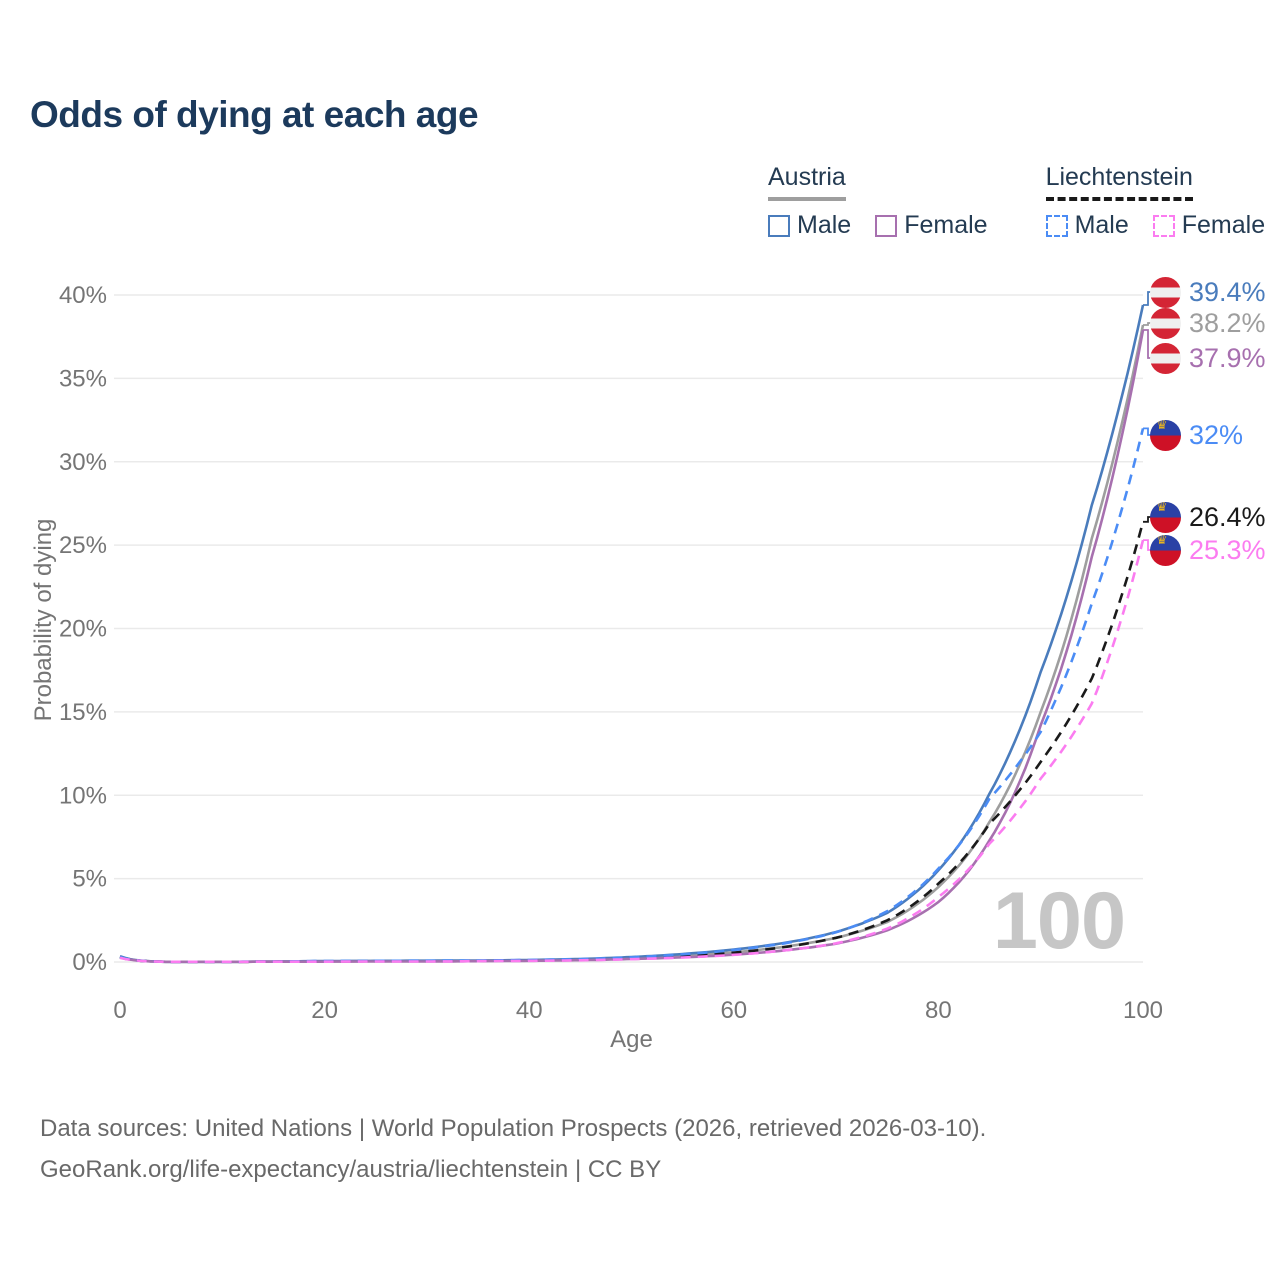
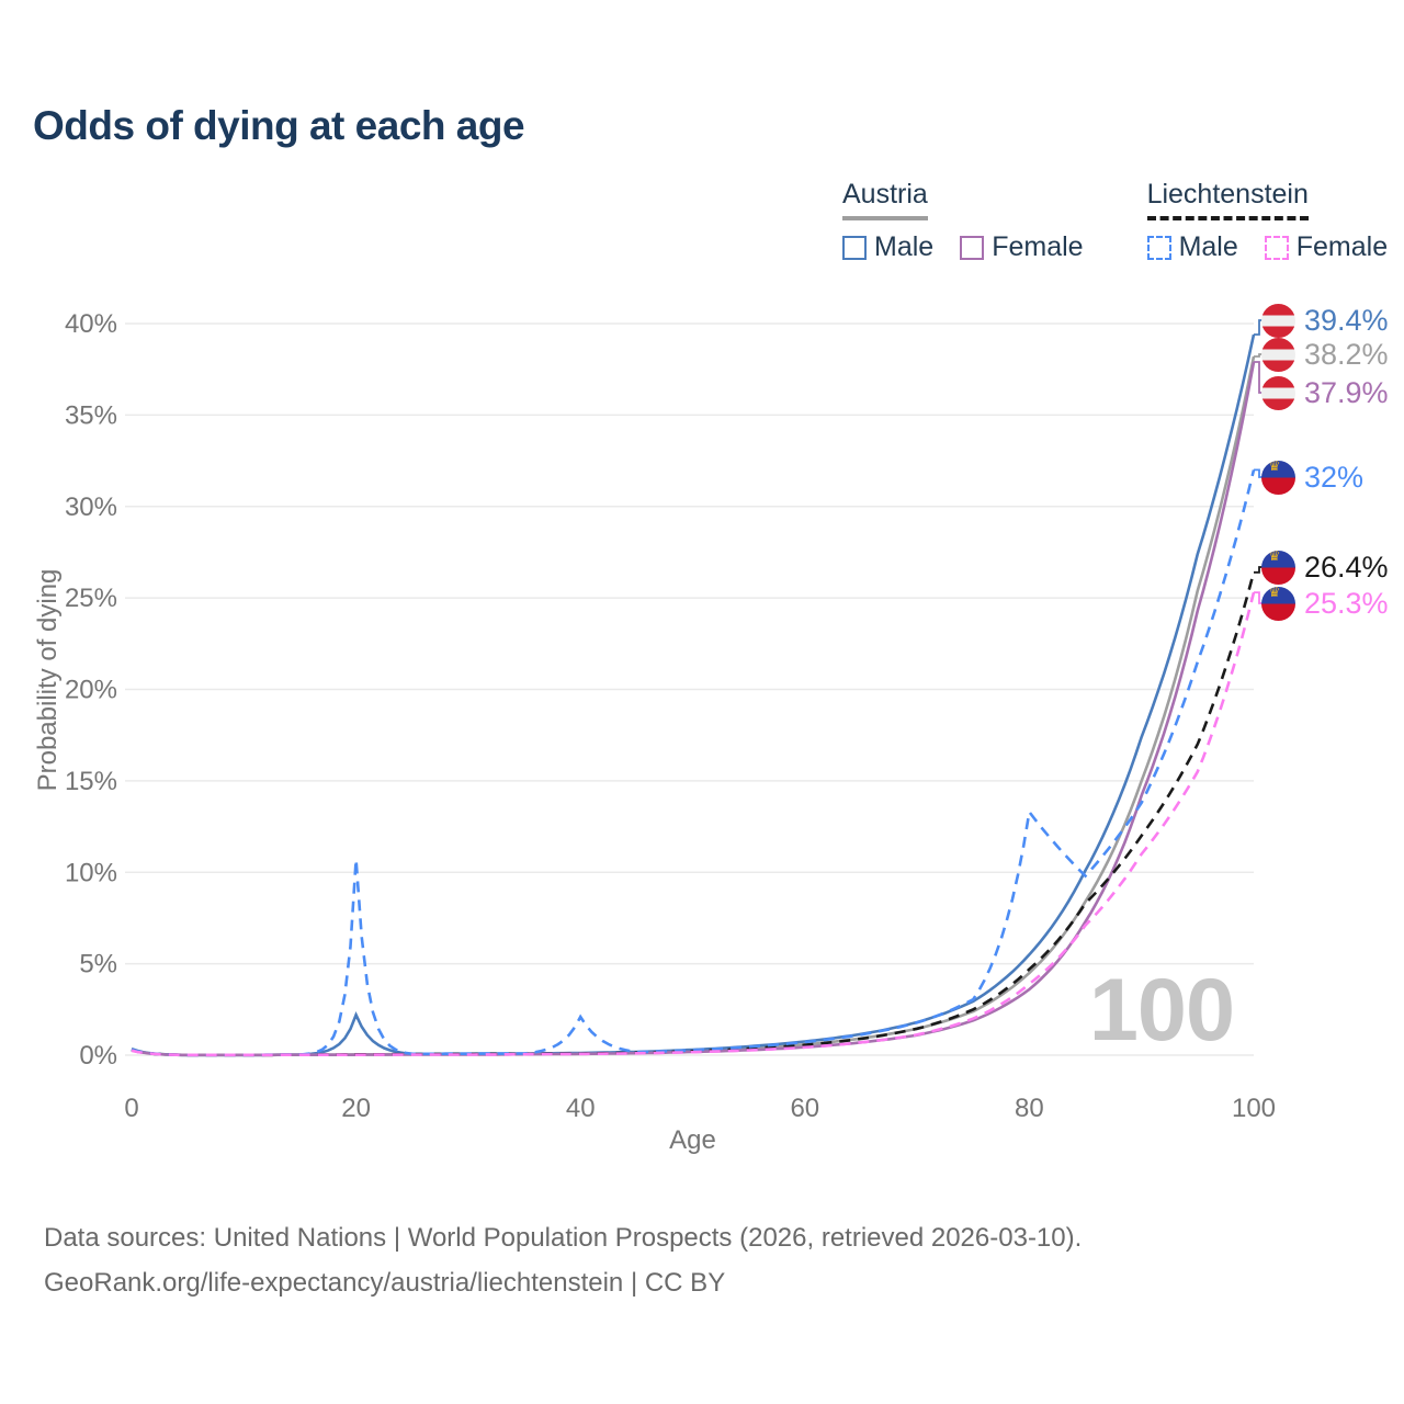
Austria Male/20: 0.1% -> 2.2%
Liechtenstein Male/20: 0.1% -> 10.7%
Liechtenstein Male/40: 0.1% -> 2.1%
Liechtenstein Male/80: 5.6% -> 13.3%
